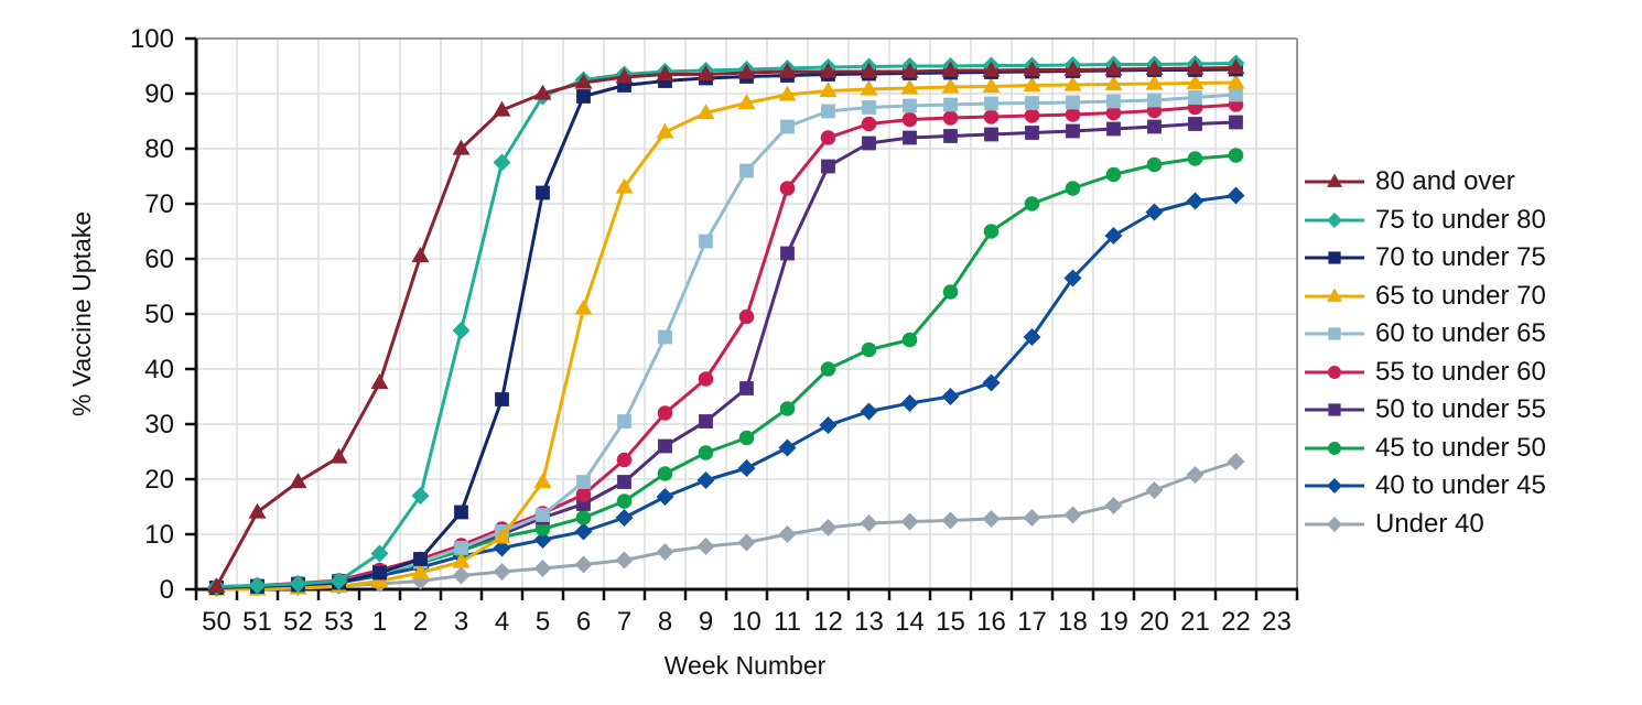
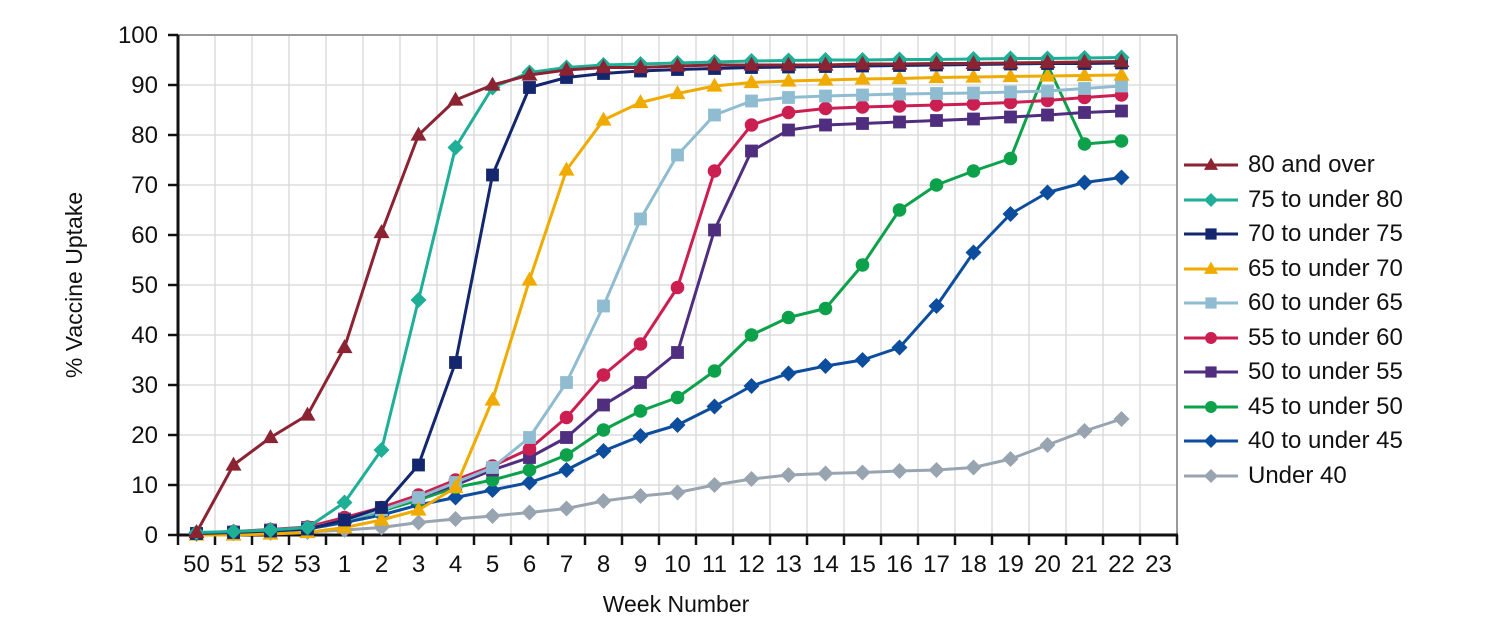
65 to under 70/5: 20 -> 27
45 to under 50/20: 77 -> 94
